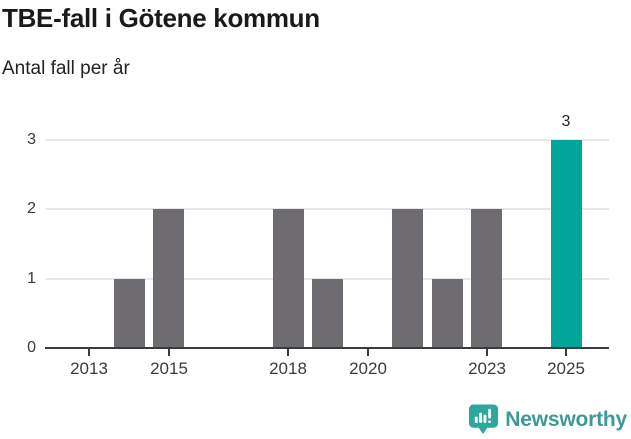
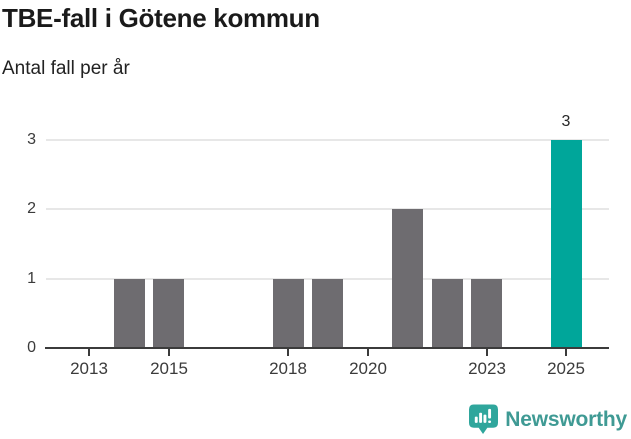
2015: 2 -> 1
2018: 2 -> 1
2023: 2 -> 1
